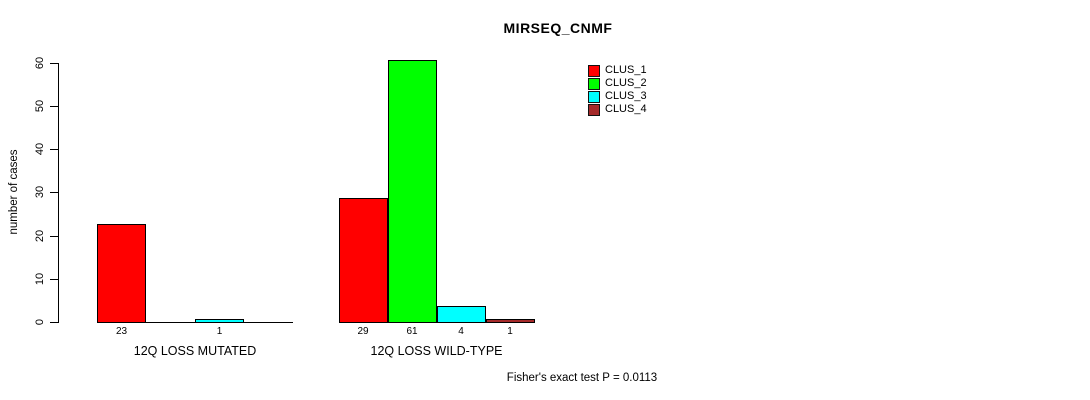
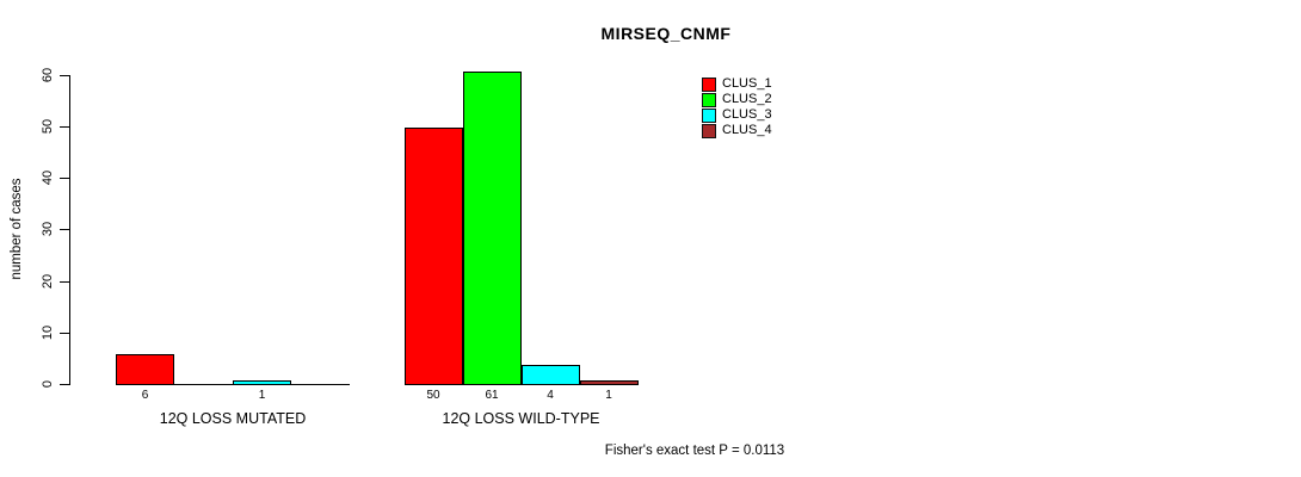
CLUS_1/12Q LOSS MUTATED: 23 -> 6
CLUS_1/12Q LOSS WILD-TYPE: 29 -> 50
